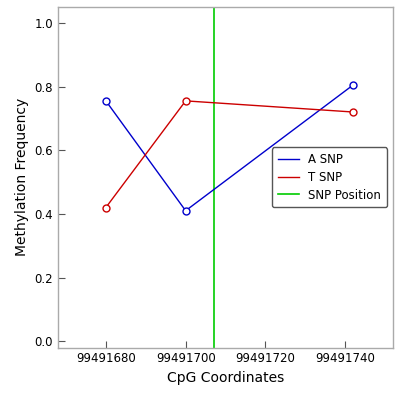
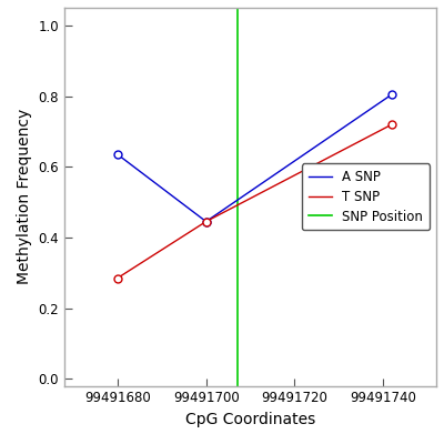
A SNP/99491680: 0.755 -> 0.635
T SNP/99491680: 0.420 -> 0.285
A SNP/99491700: 0.410 -> 0.445
T SNP/99491700: 0.755 -> 0.445
